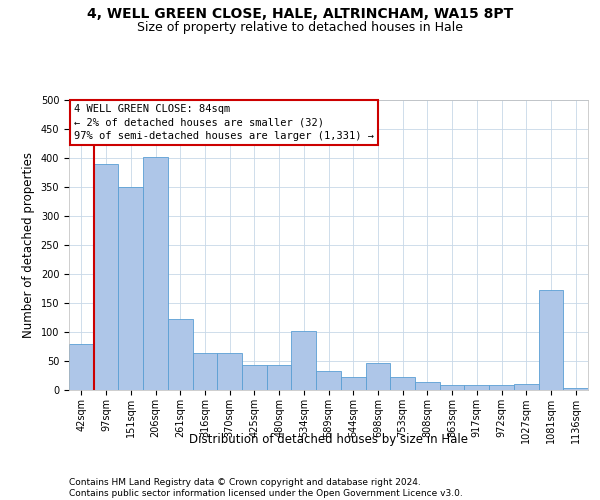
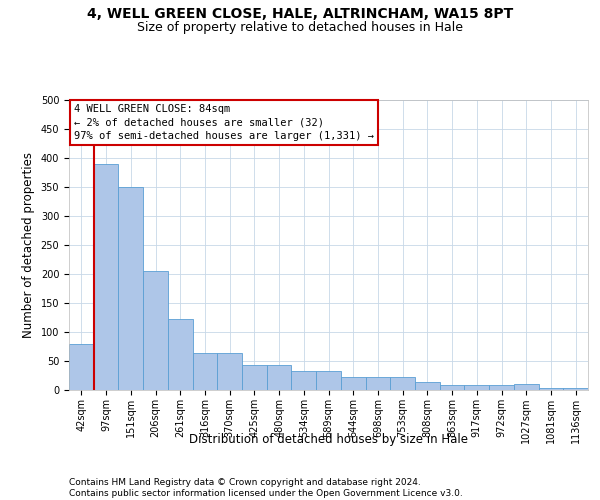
206sqm: 402 -> 205
534sqm: 102 -> 33
698sqm: 46 -> 22
1081sqm: 172 -> 3
